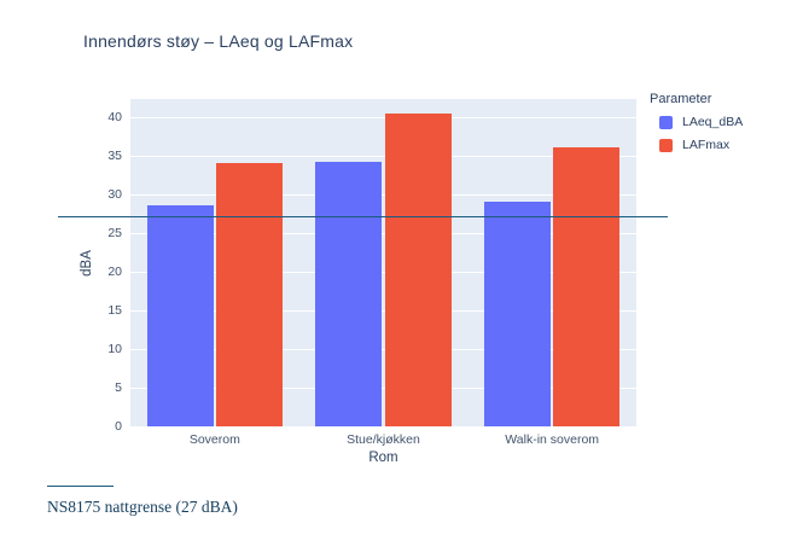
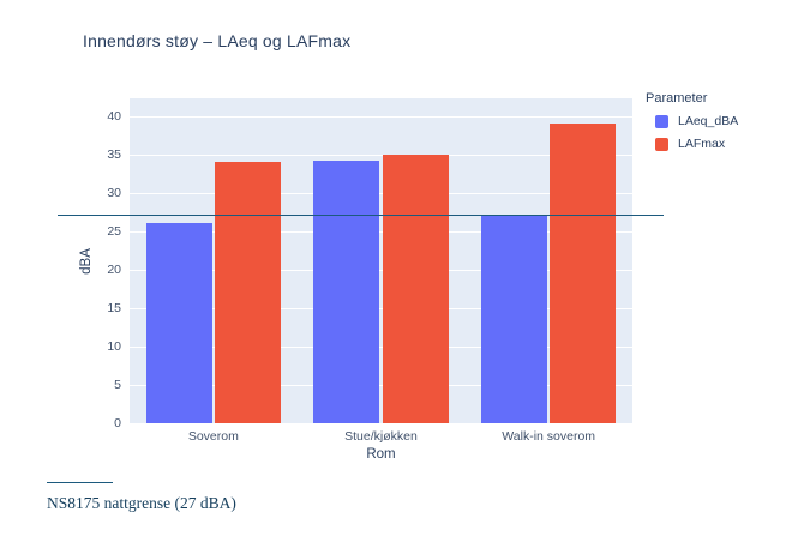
LAeq_dBA/Soverom: 28 -> 26
LAFmax/Stue/kjøkken: 40 -> 35
LAeq_dBA/Walk-in soverom: 29 -> 27
LAFmax/Walk-in soverom: 36 -> 39
